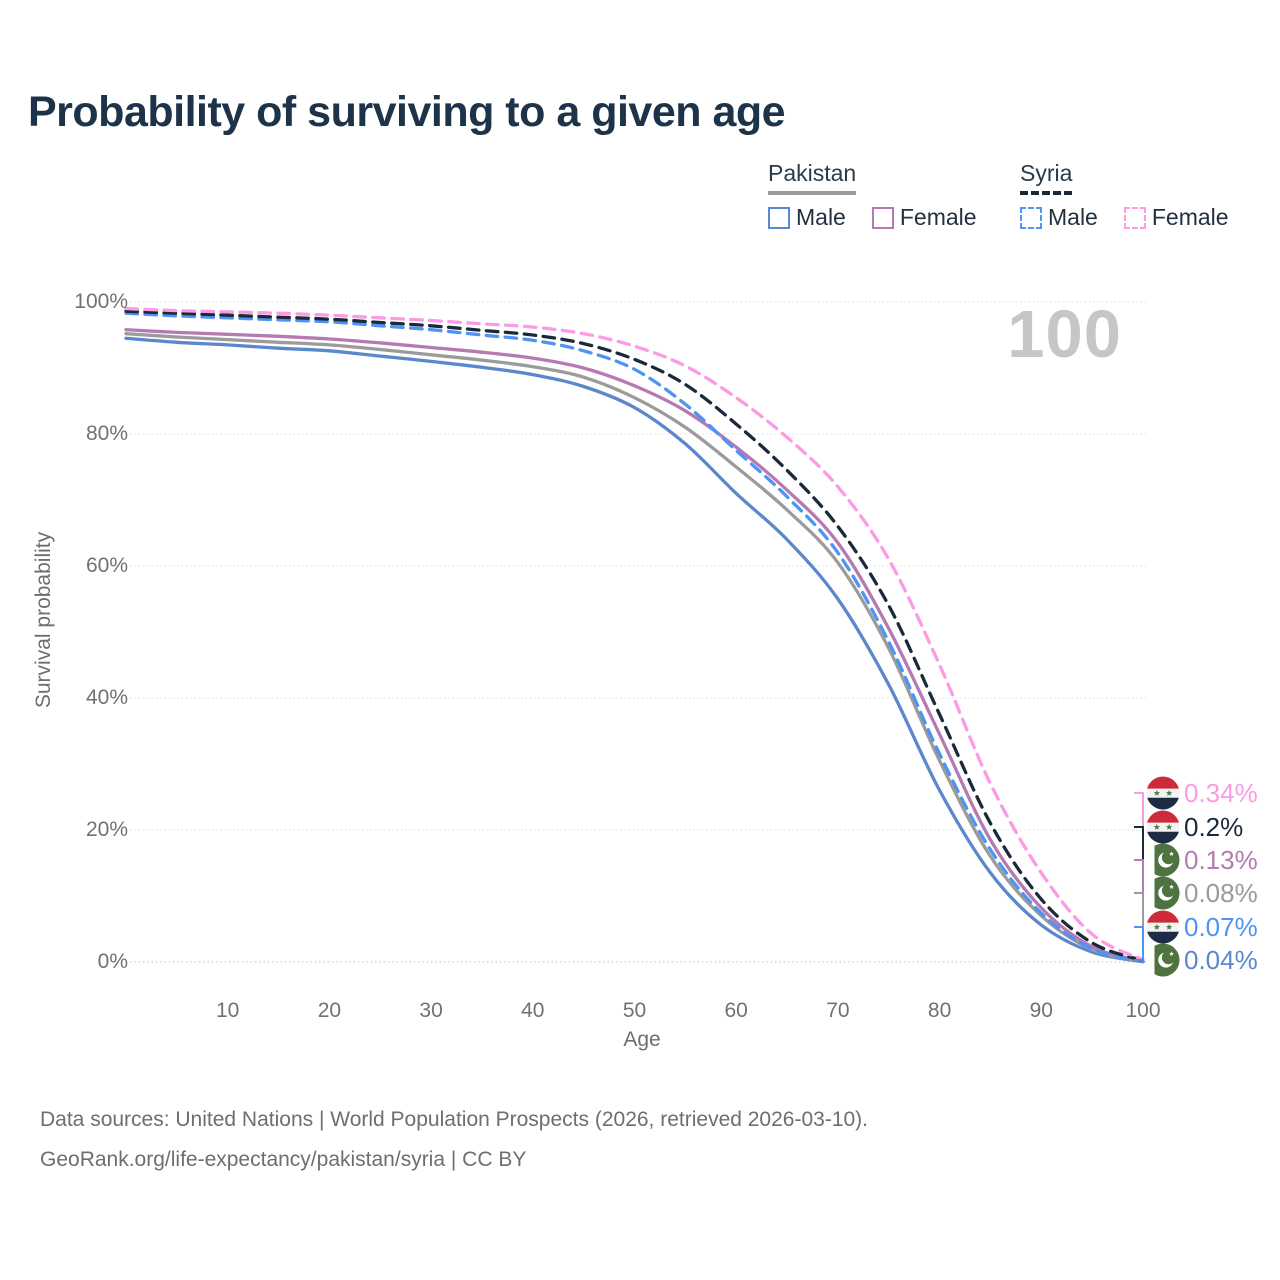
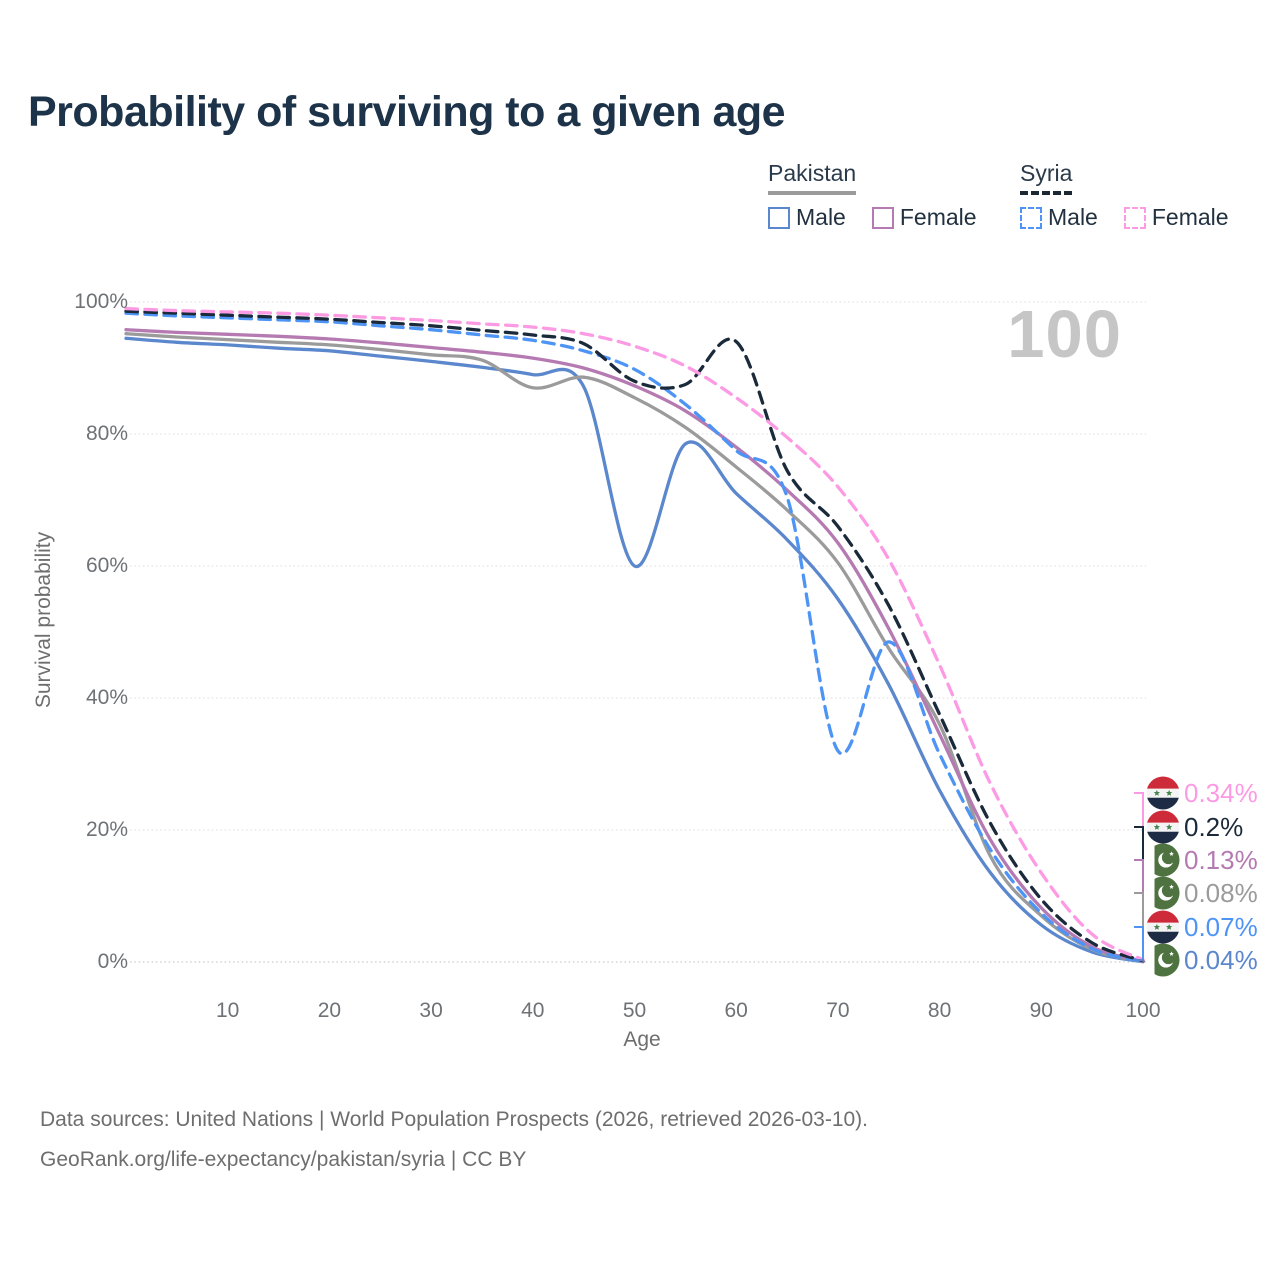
Pakistan/40: 90% -> 87%
Pakistan Male/50: 84% -> 60%
Syria/50: 91% -> 88%
Syria/60: 82% -> 94%
Syria Male/70: 62% -> 32%
Pakistan/80: 30% -> 36%
